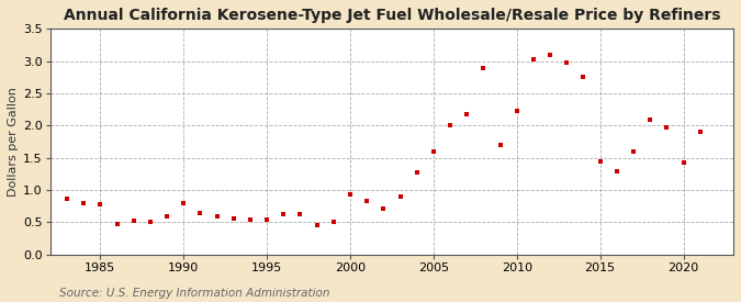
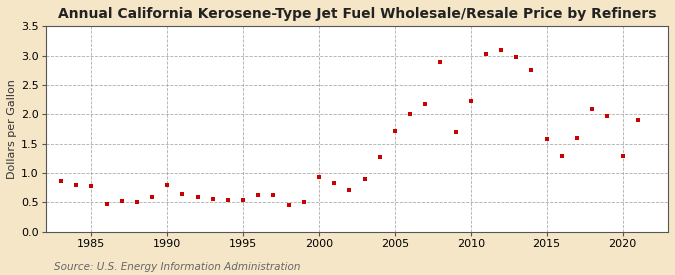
2005: 1.60 -> 1.72
2015: 1.44 -> 1.58
2020: 1.42 -> 1.30
